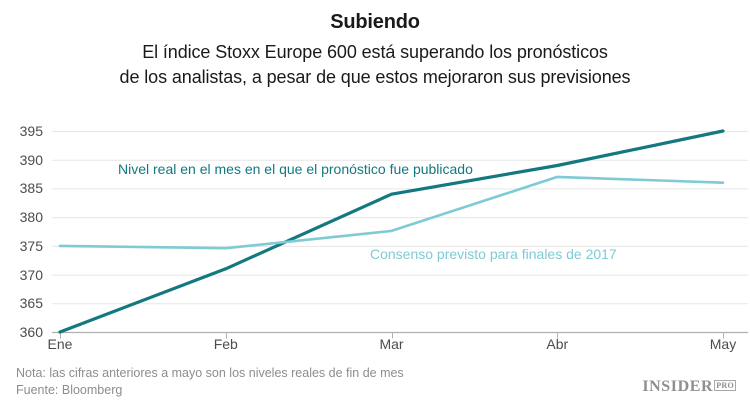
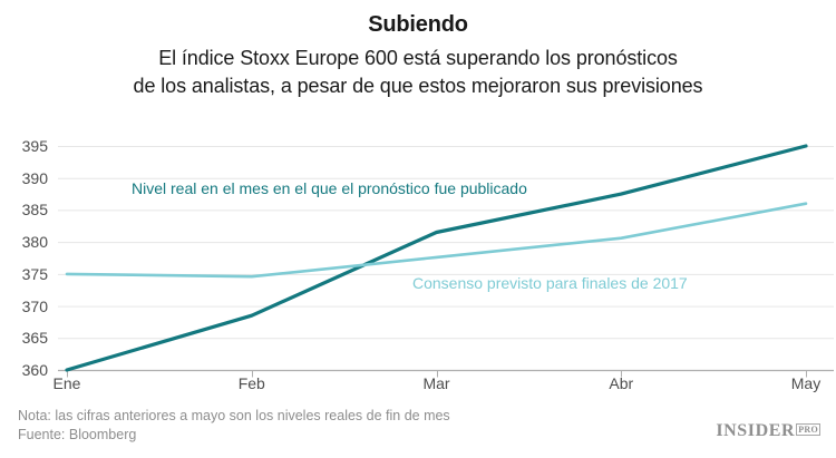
Nivel real en el mes en el que el pronóstico fue publicado/Feb: 371 -> 368
Nivel real en el mes en el que el pronóstico fue publicado/Mar: 384 -> 382
Nivel real en el mes en el que el pronóstico fue publicado/Abr: 389 -> 388
Consenso previsto para finales de 2017/Abr: 387 -> 381
